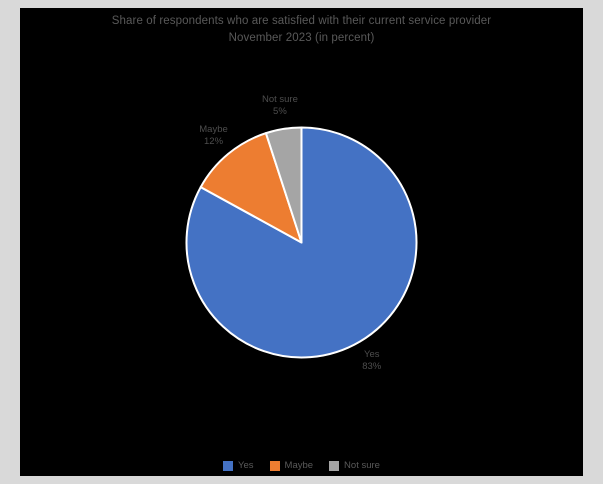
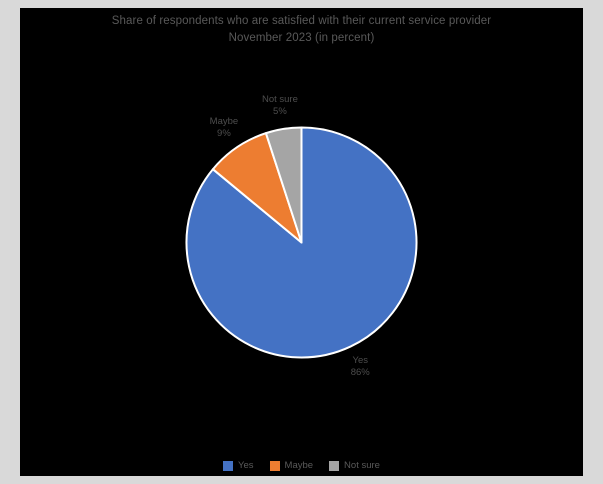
Yes: 83% -> 86%
Maybe: 12% -> 9%
